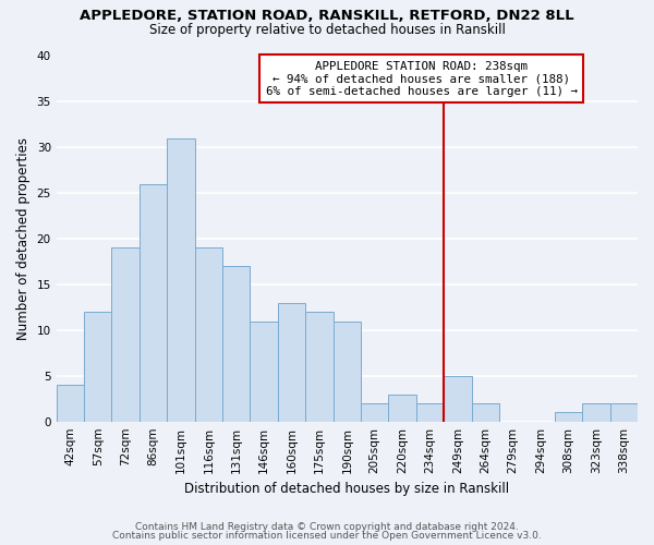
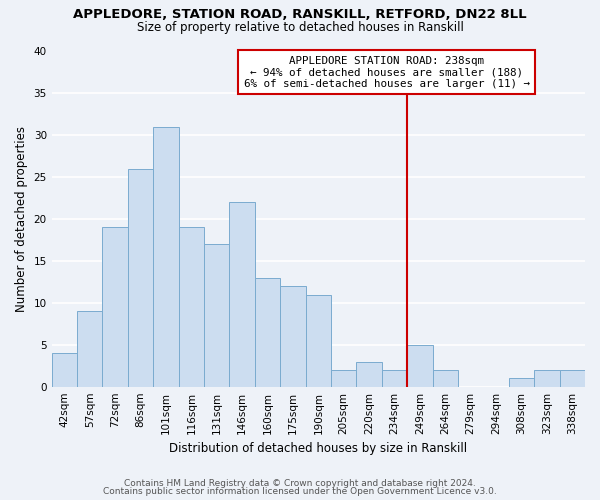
57sqm: 12 -> 9
146sqm: 11 -> 22
